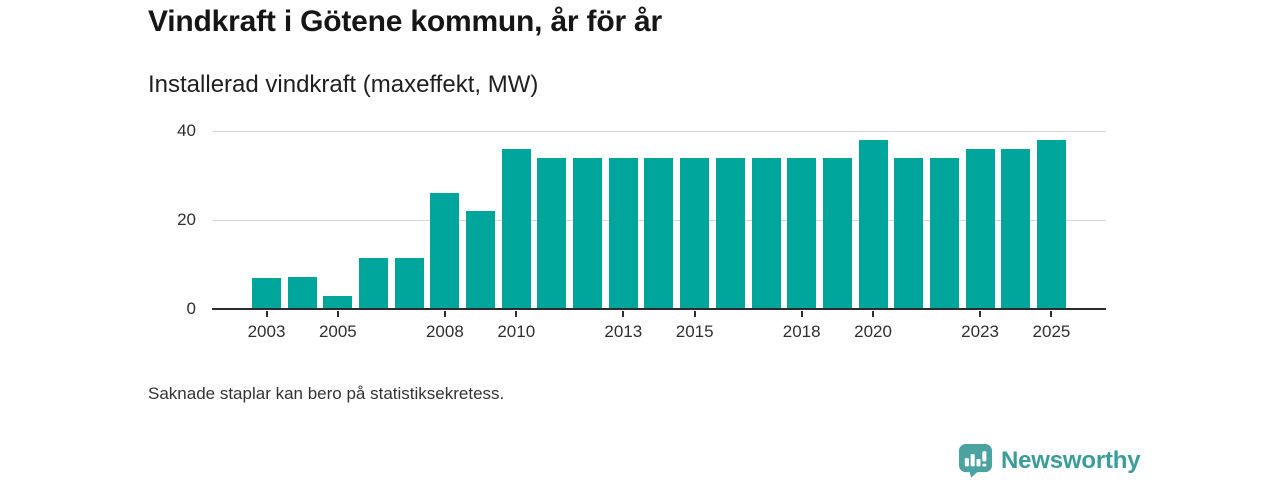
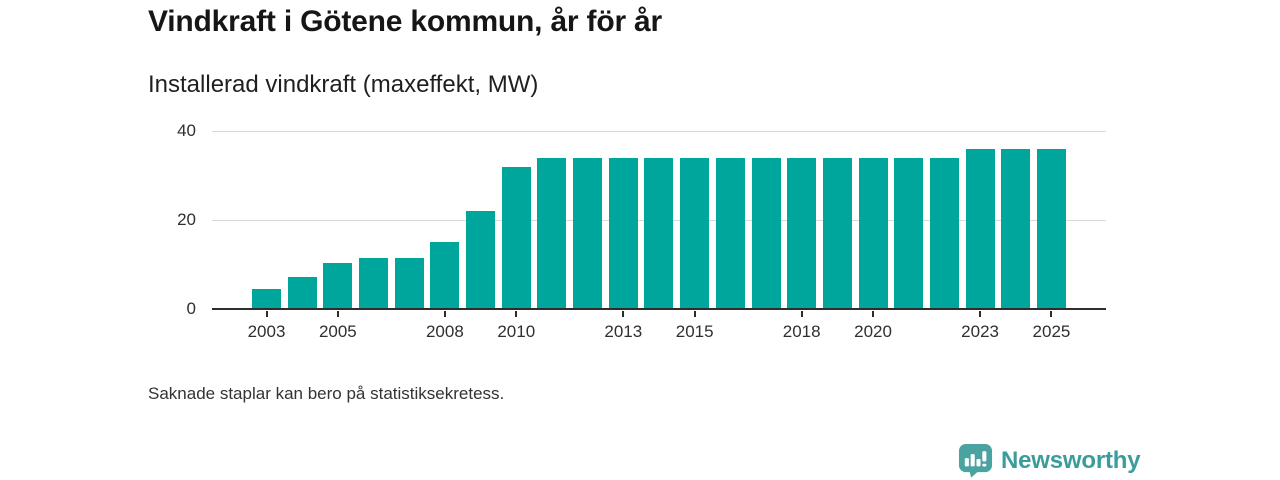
2003: 7 -> 4
2005: 3 -> 10
2008: 26 -> 15
2010: 36 -> 32
2020: 38 -> 34
2025: 38 -> 36
